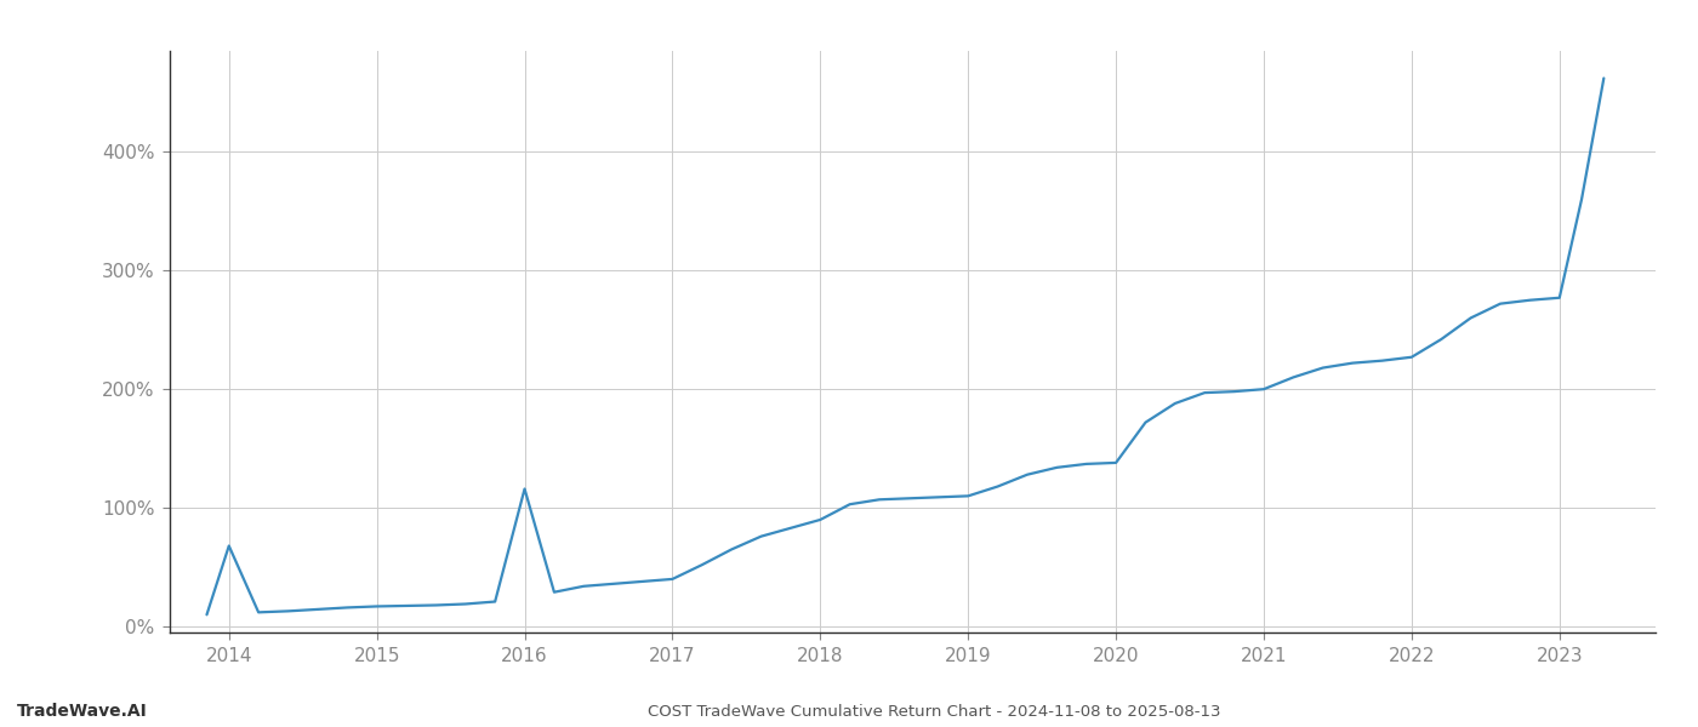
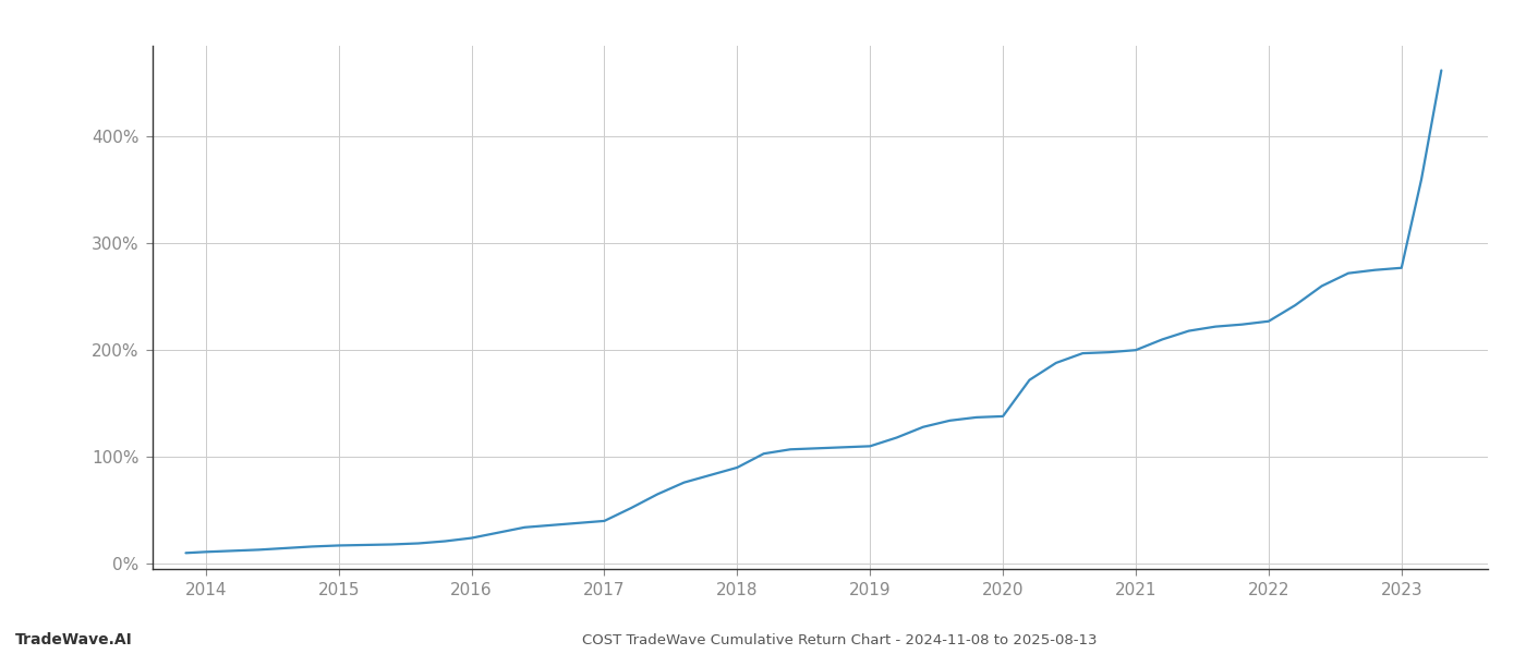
2014: 68% -> 11%
2016: 116% -> 24%
